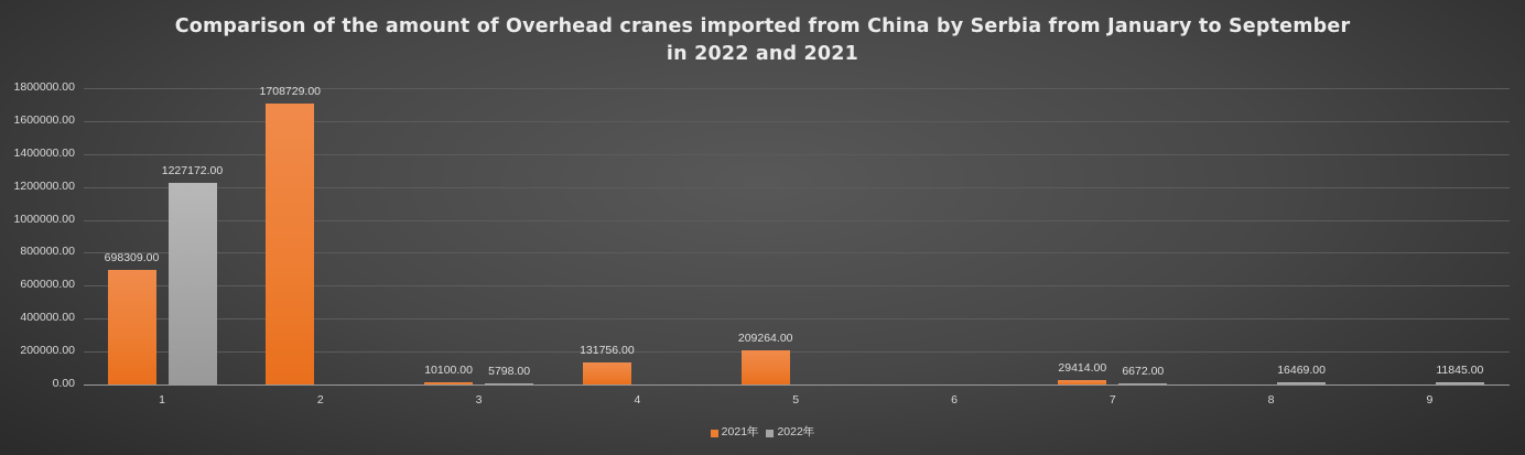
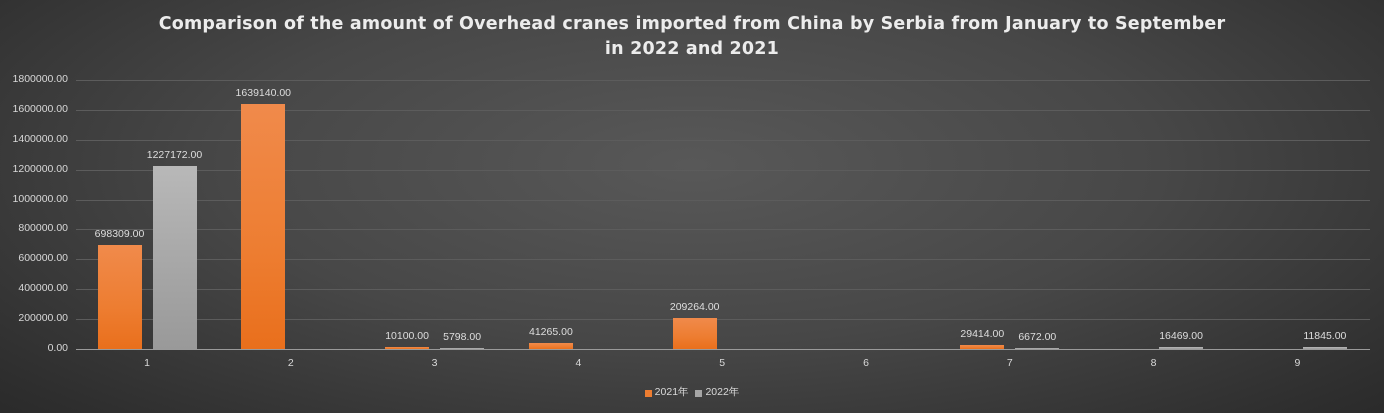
2021年/2: 1708729.00 -> 1639140.00
2021年/4: 131756.00 -> 41265.00
